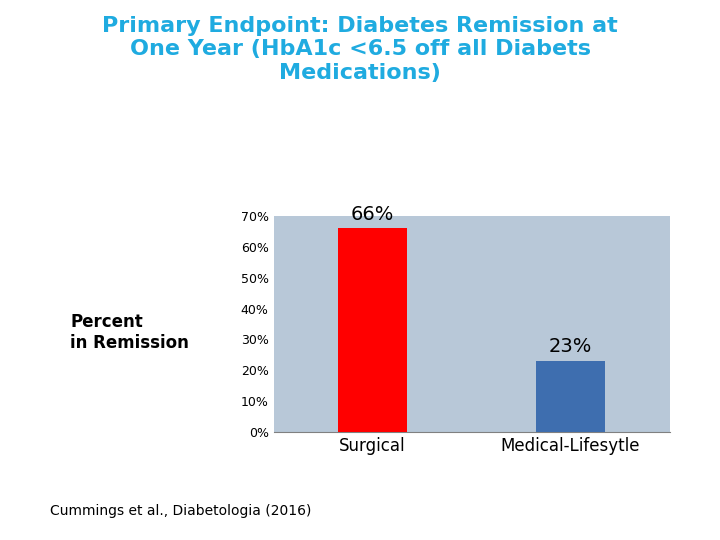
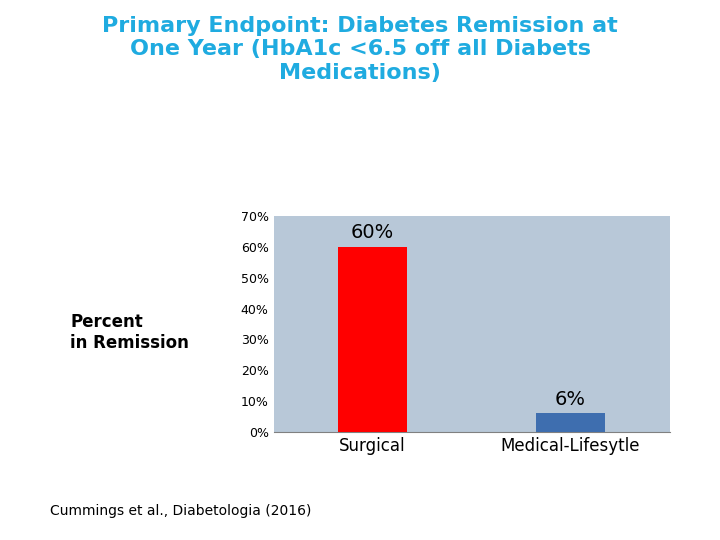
Surgical: 66% -> 60%
Medical-Lifesytle: 23% -> 6%
